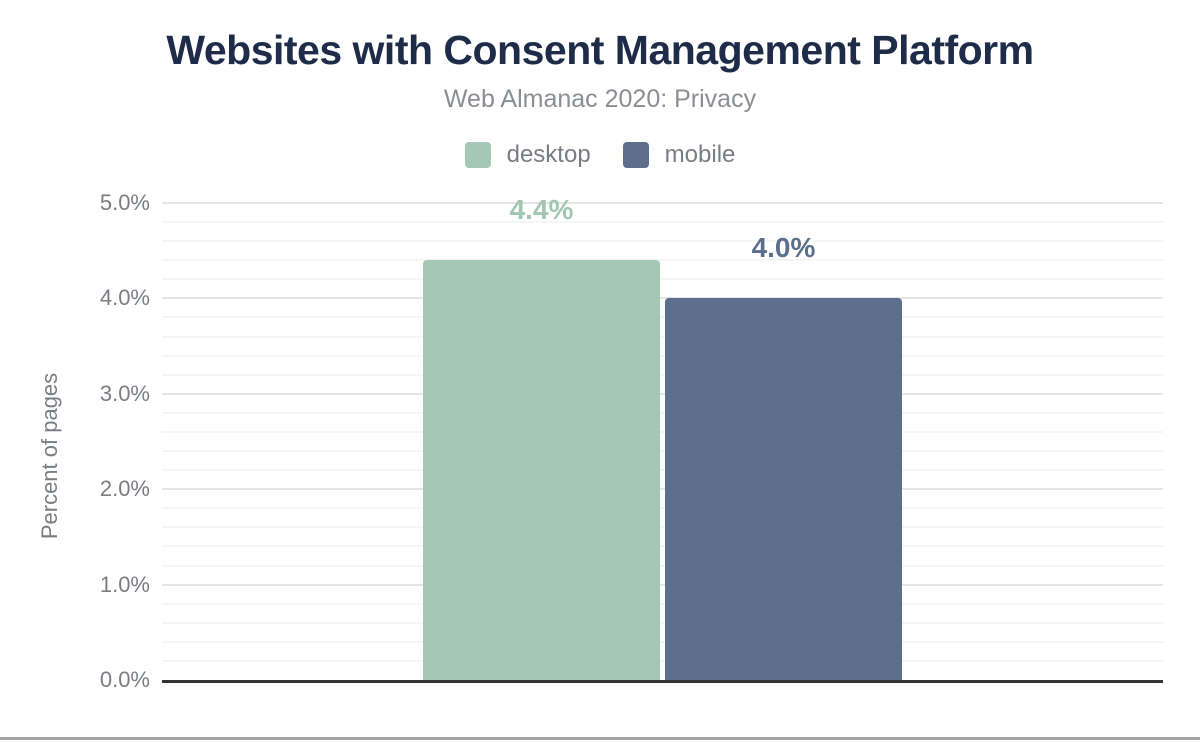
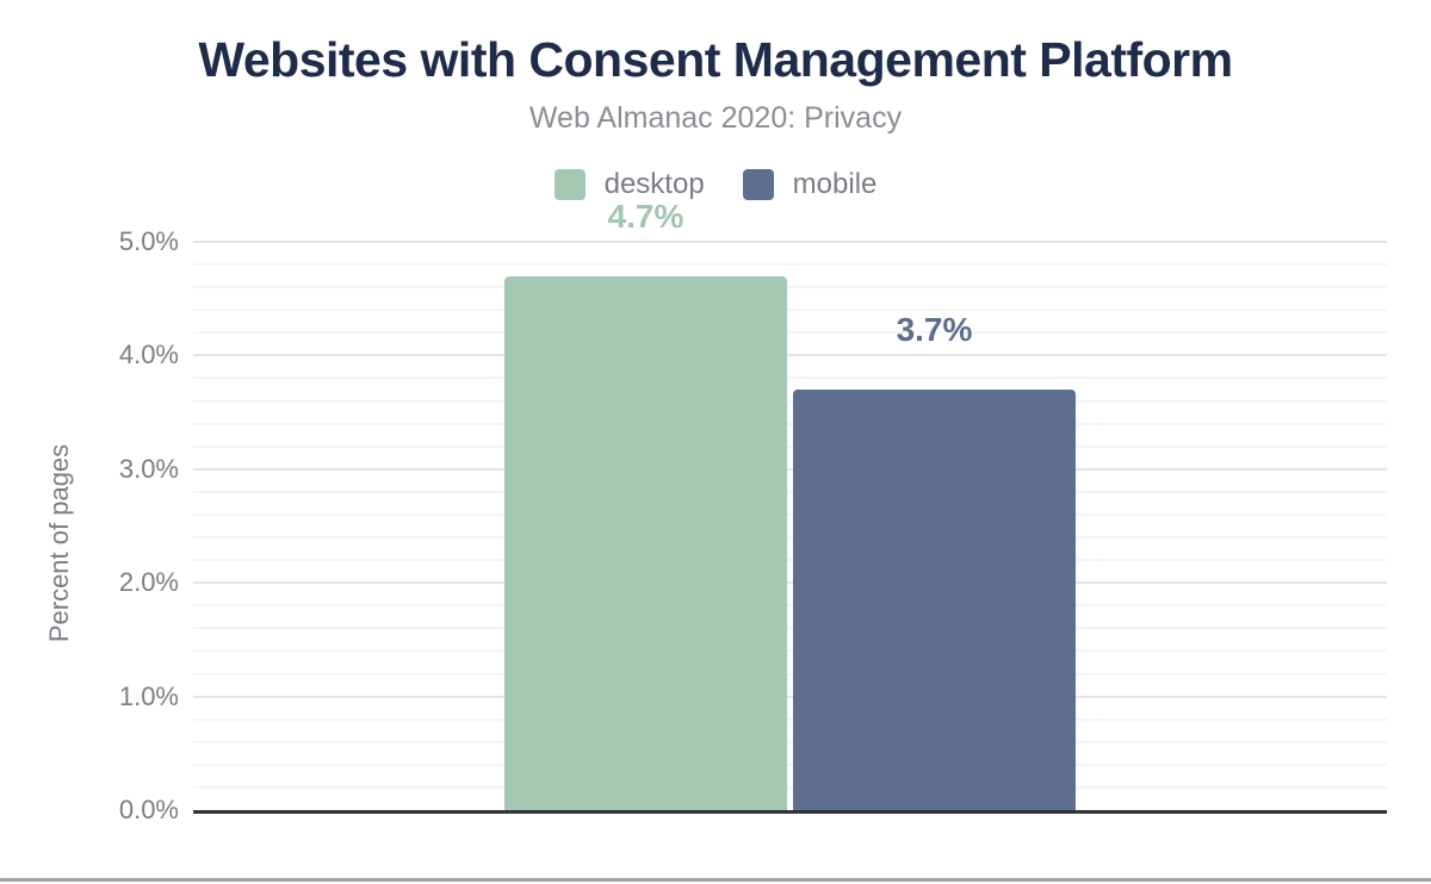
desktop: 4.4% -> 4.7%
mobile: 4.0% -> 3.7%
